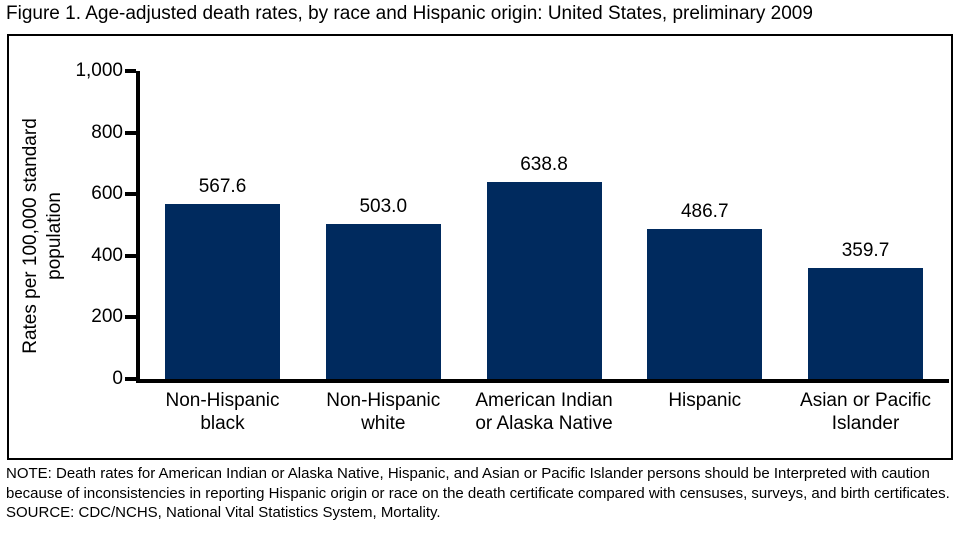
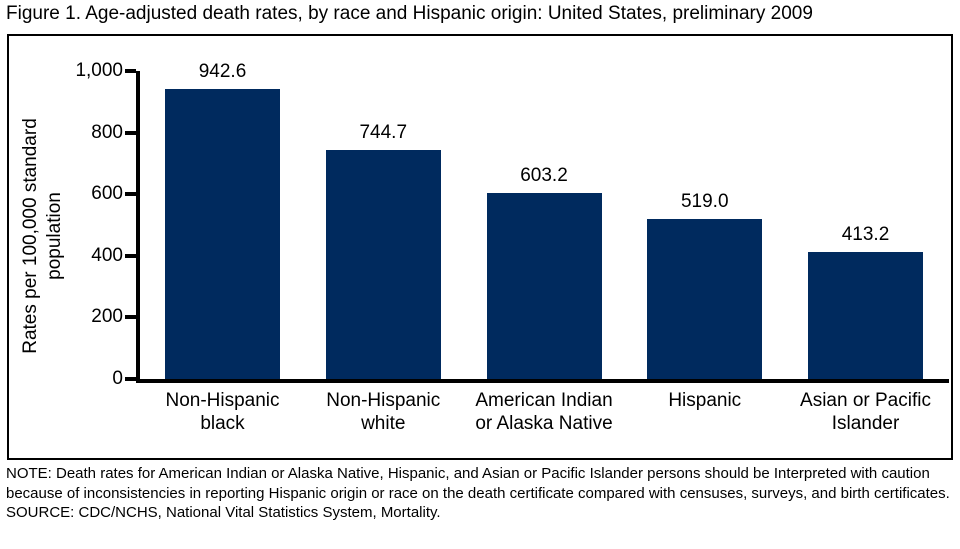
Non-Hispanic black: 567.6 -> 942.6
Non-Hispanic white: 503.0 -> 744.7
American Indian or Alaska Native: 638.8 -> 603.2
Hispanic: 486.7 -> 519.0
Asian or Pacific Islander: 359.7 -> 413.2
